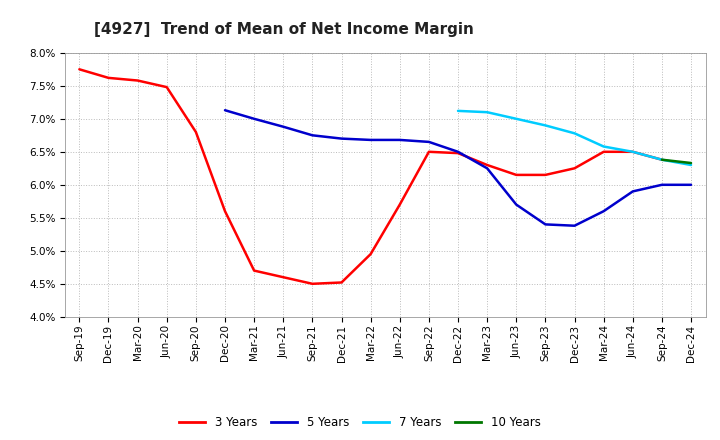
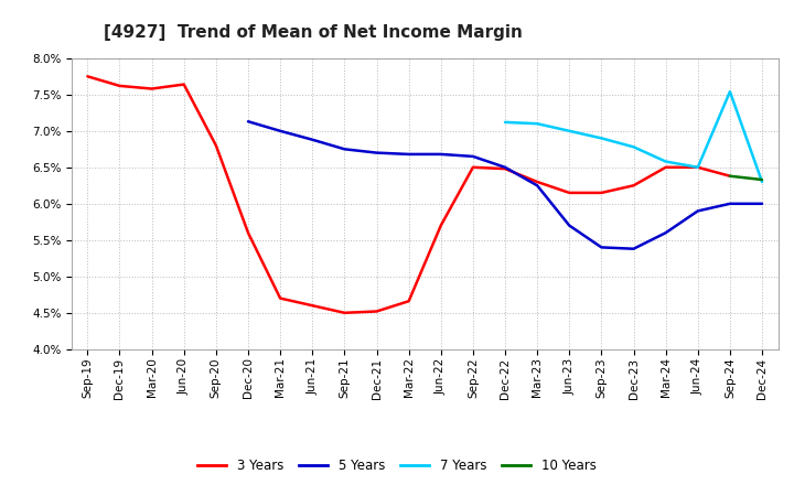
3 Years/Jun-20: 7.48% -> 7.64%
3 Years/Mar-22: 4.95% -> 4.66%
7 Years/Sep-24: 6.38% -> 7.54%
